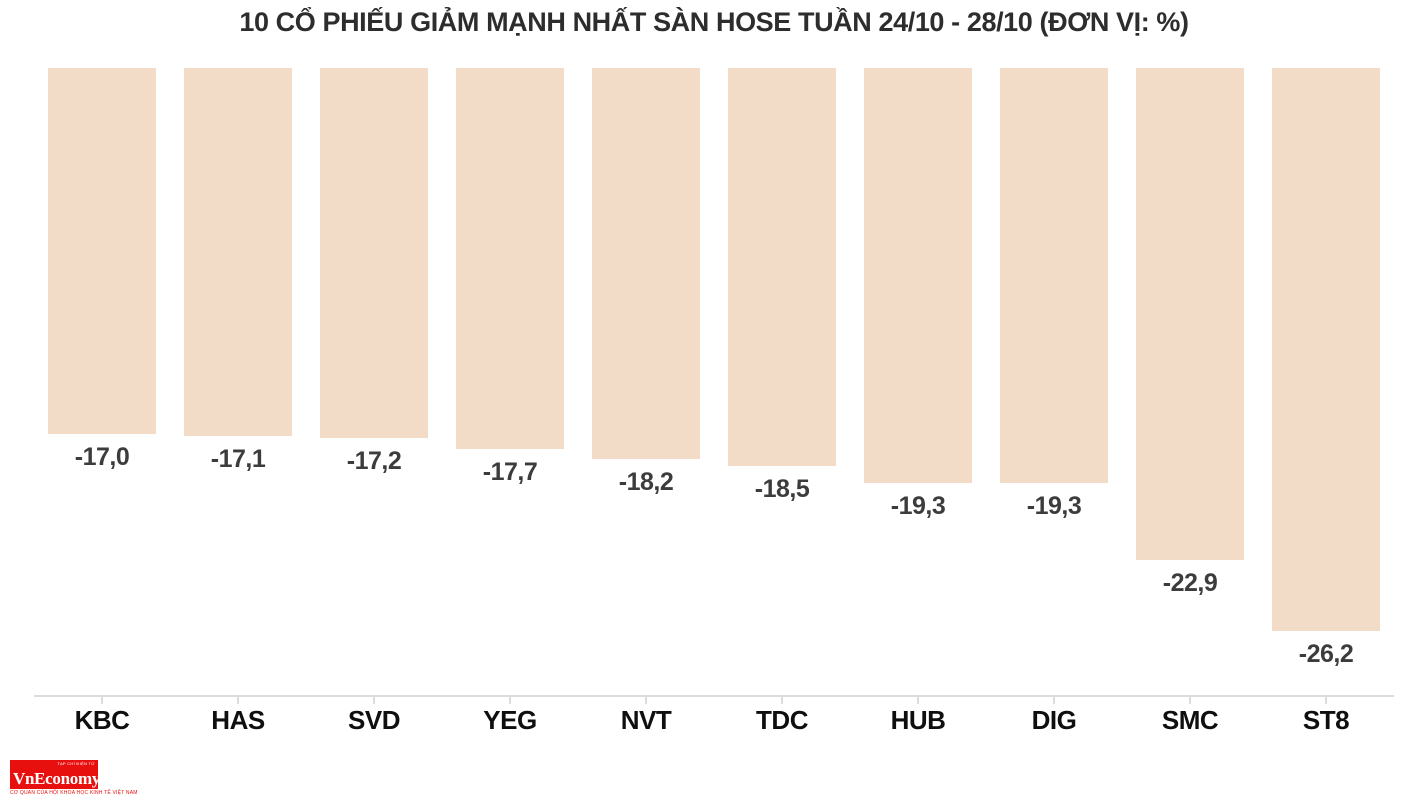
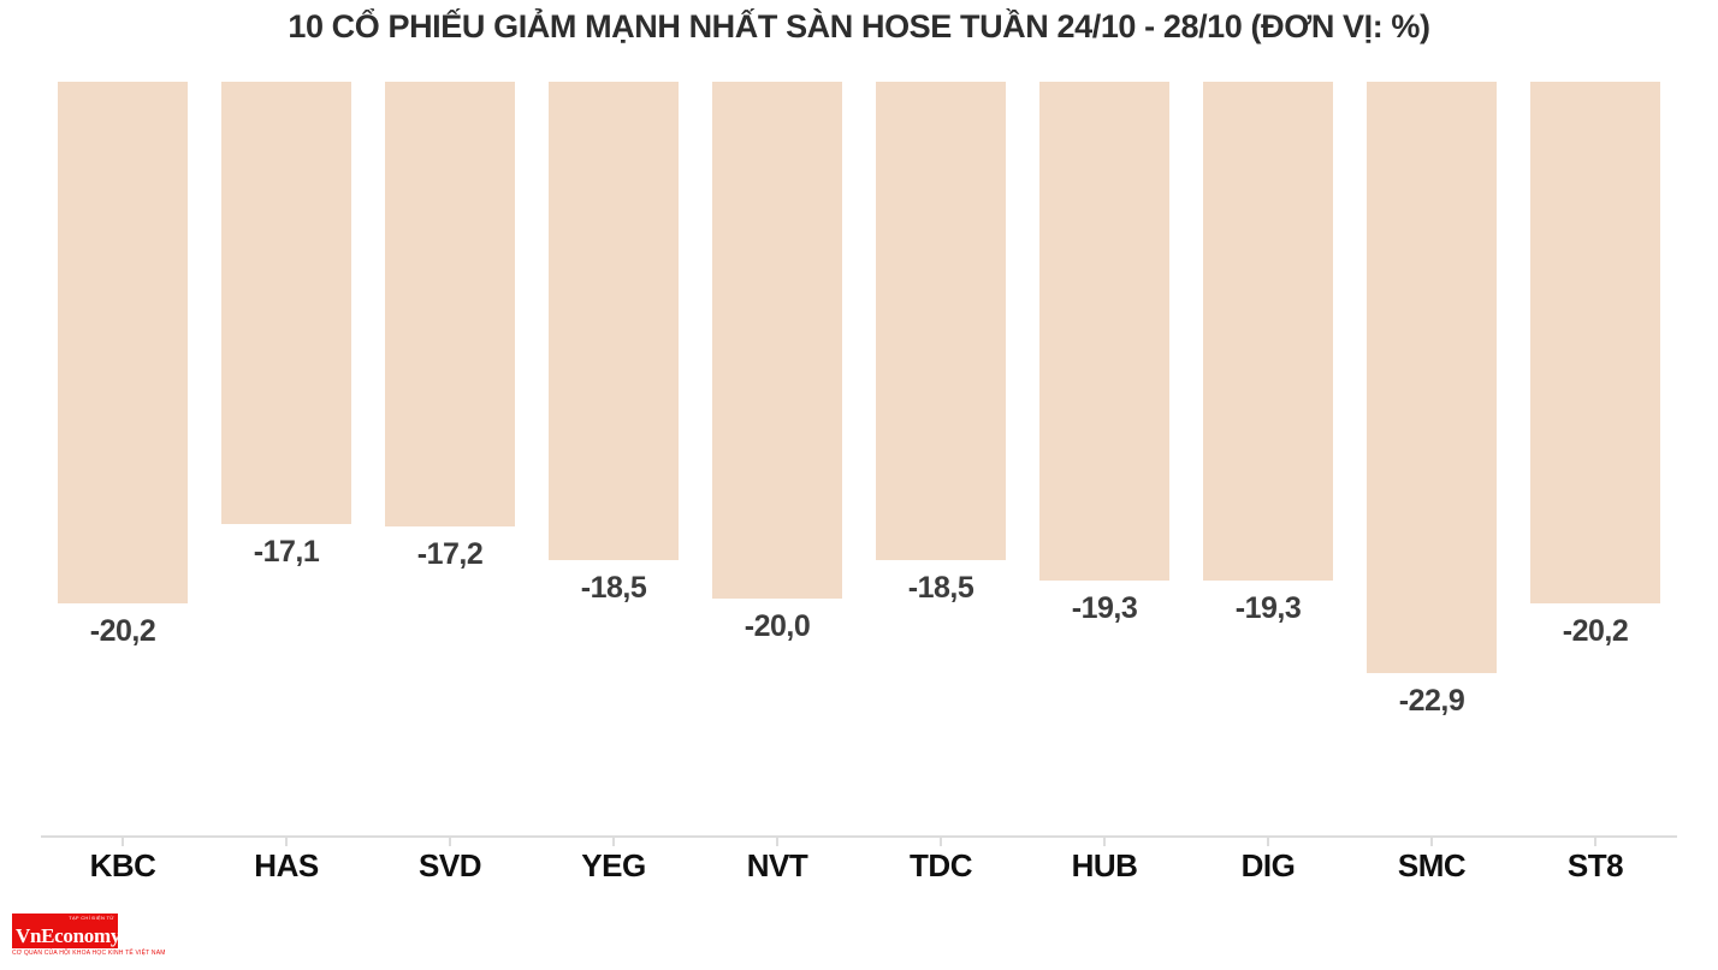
KBC: -17,0 -> -20,2
YEG: -17,7 -> -18,5
NVT: -18,2 -> -20,0
ST8: -26,2 -> -20,2
